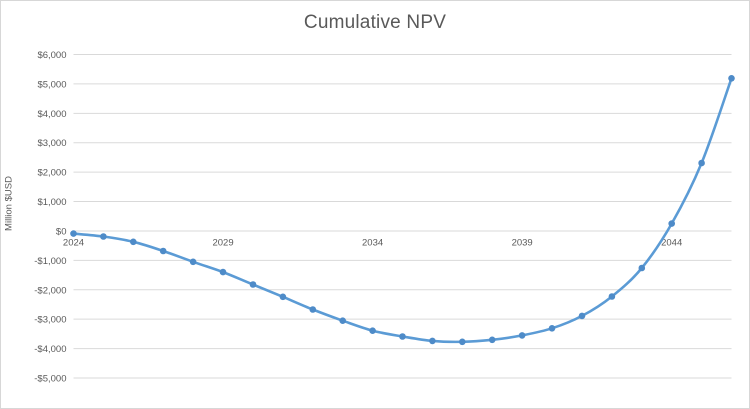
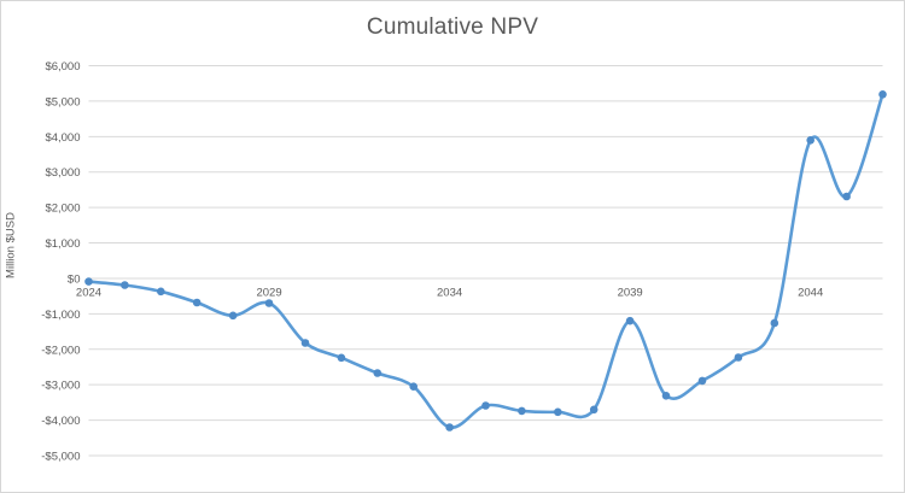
2029: -$1400 -> -$700
2034: -$3400 -> -$4200
2039: -$3600 -> -$1200
2044: $200 -> $3900
